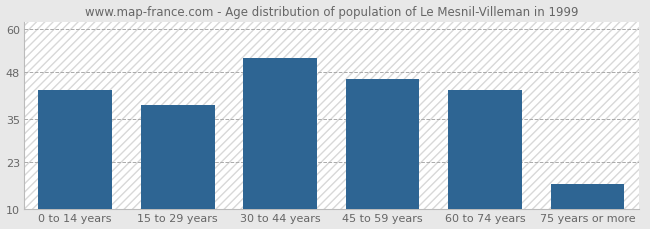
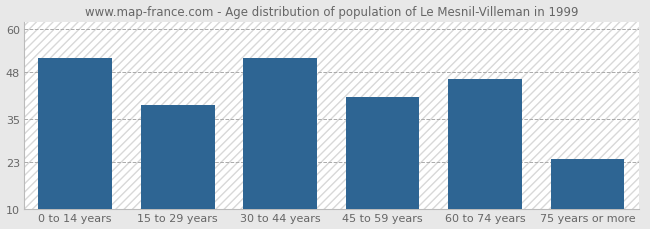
0 to 14 years: 43 -> 52
45 to 59 years: 46 -> 41
60 to 74 years: 43 -> 46
75 years or more: 17 -> 24
